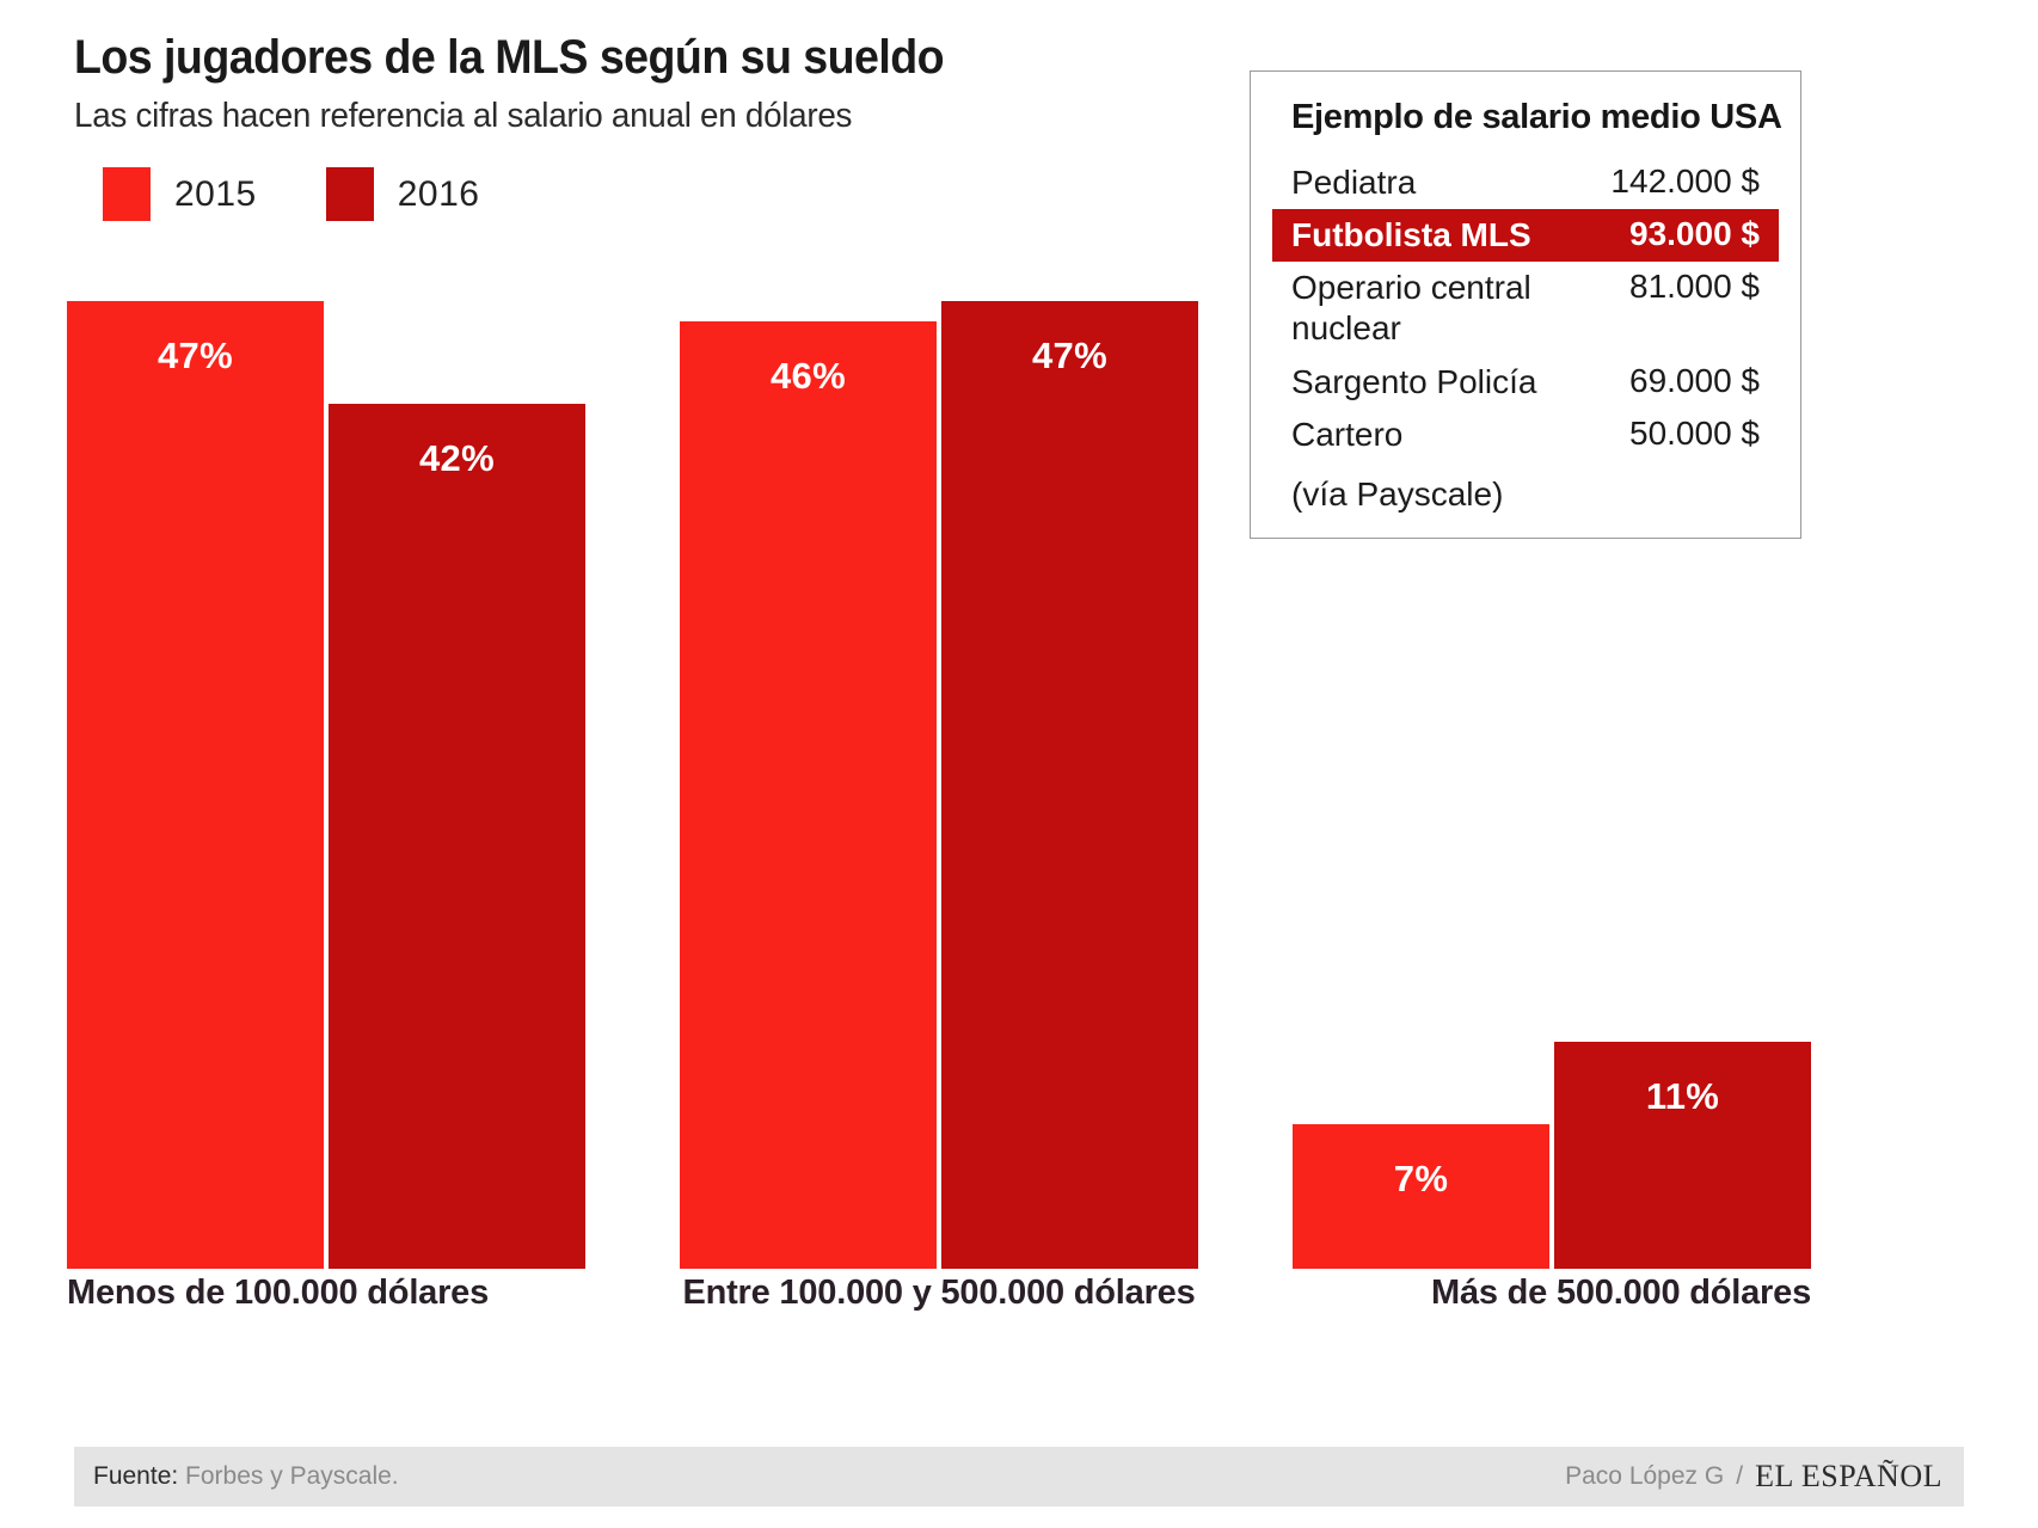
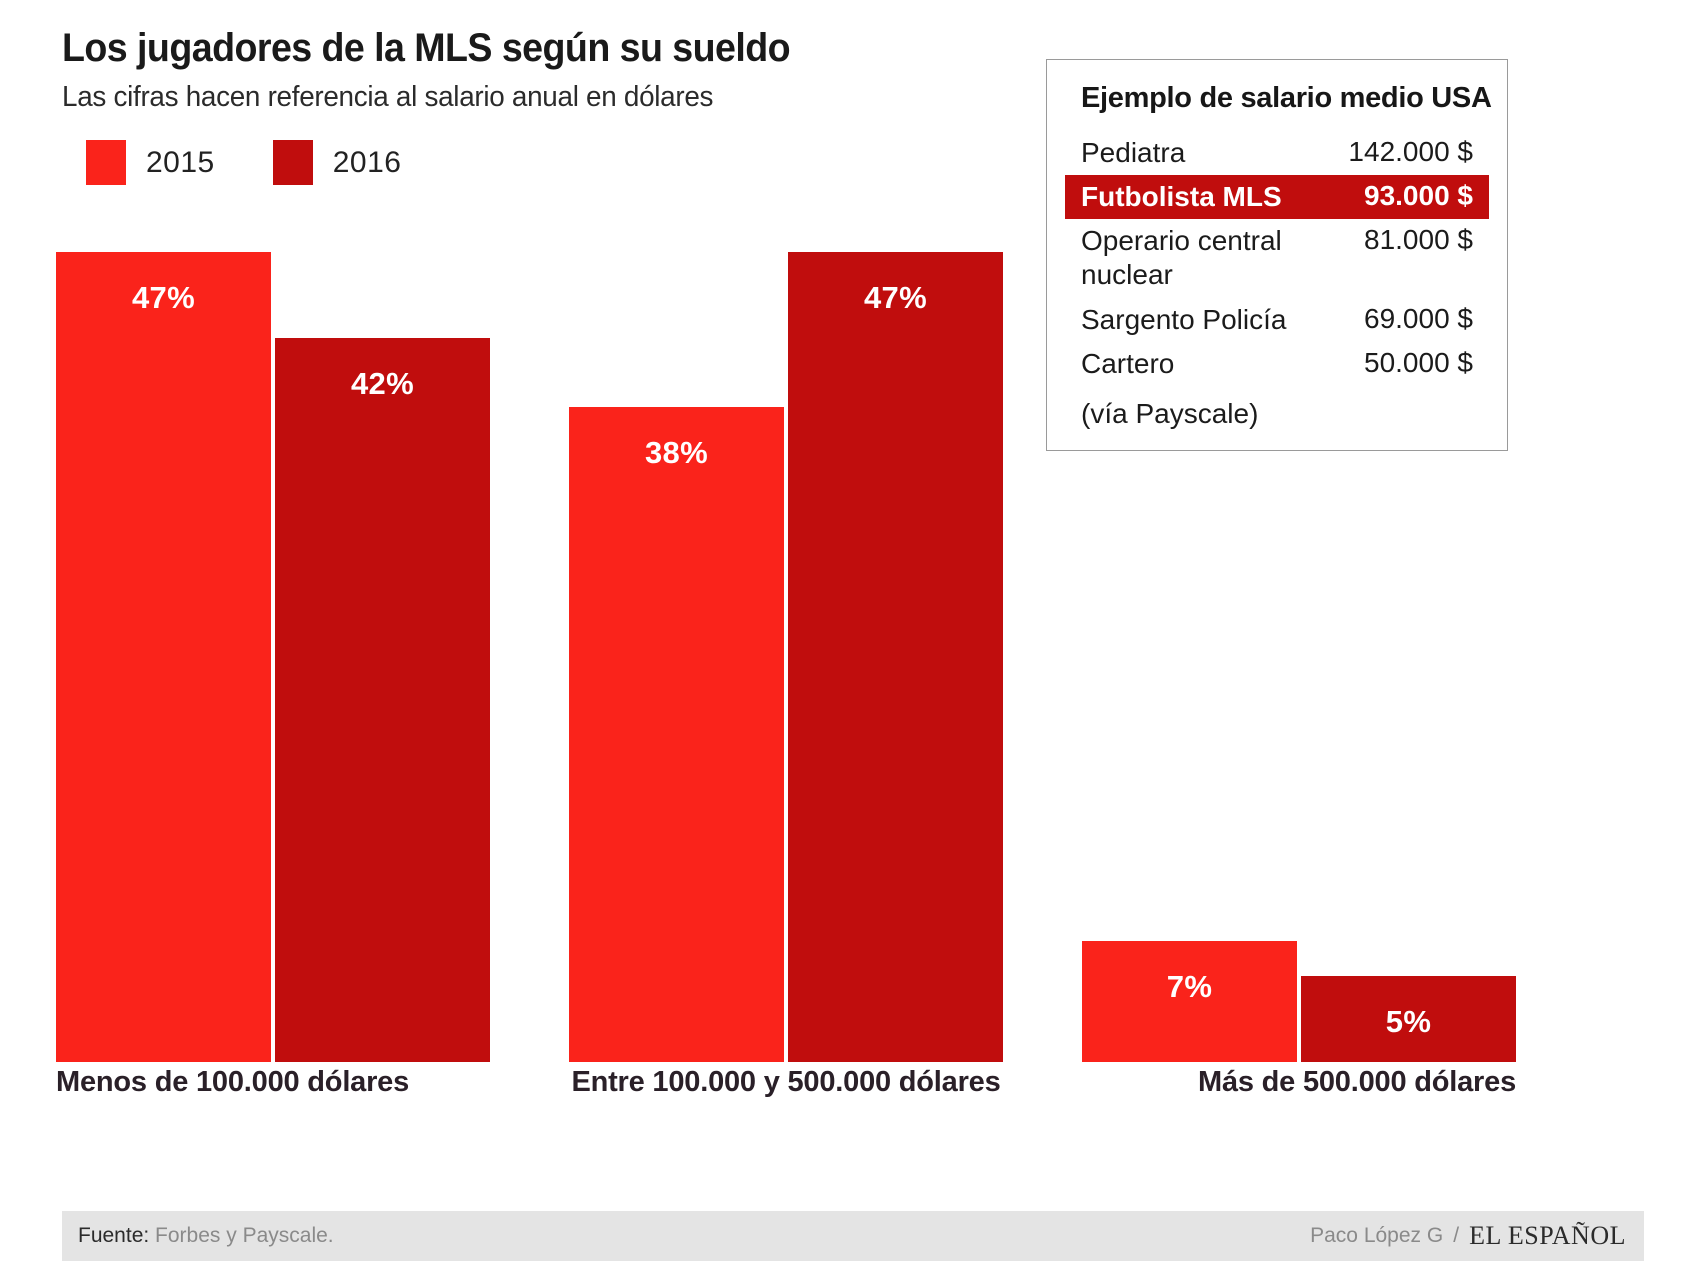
2015/Entre 100.000 y 500.000 dólares: 46% -> 38%
2016/Más de 500.000 dólares: 11% -> 5%
